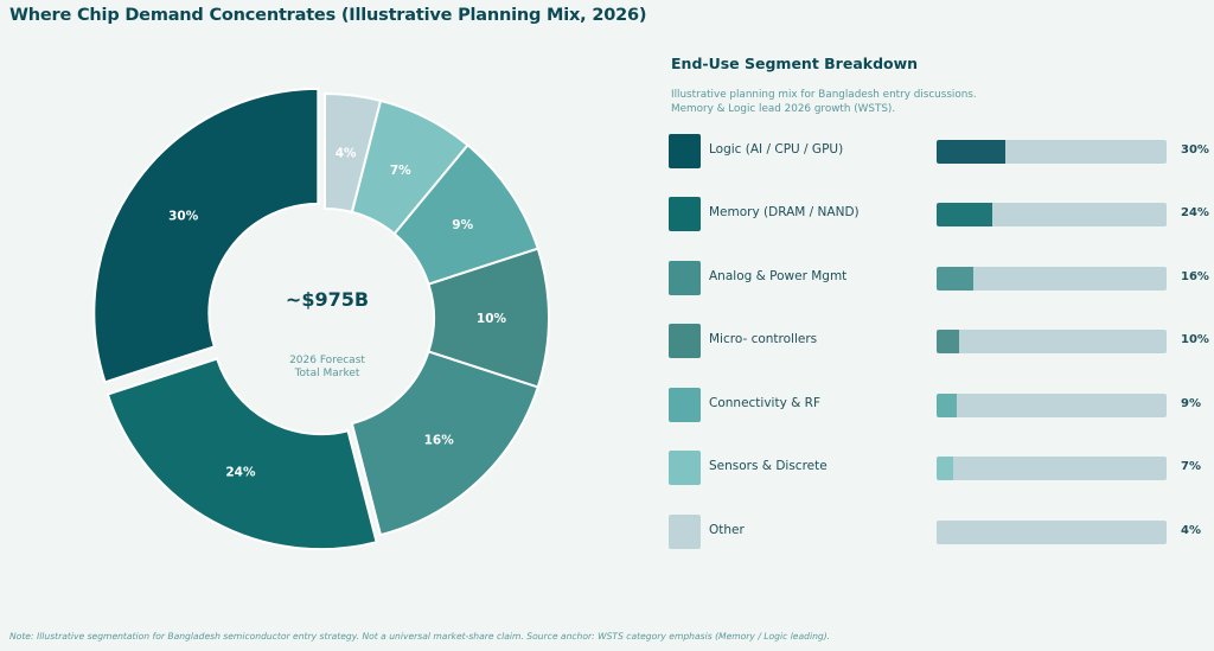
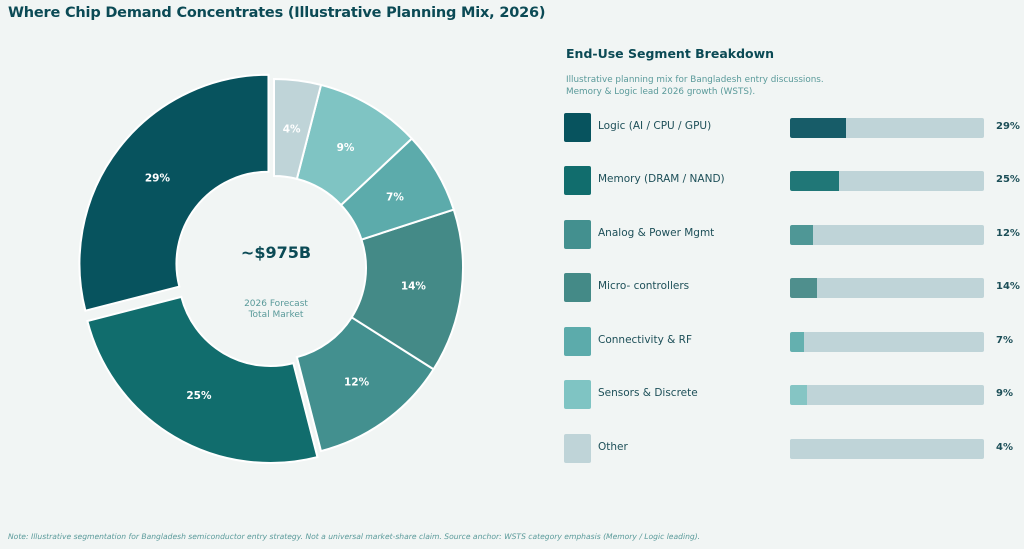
Logic (AI / CPU / GPU): 30% -> 29%
Memory (DRAM / NAND): 24% -> 25%
Analog & Power Mgmt: 16% -> 12%
Micro- controllers: 10% -> 14%
Connectivity & RF: 9% -> 7%
Sensors & Discrete: 7% -> 9%
